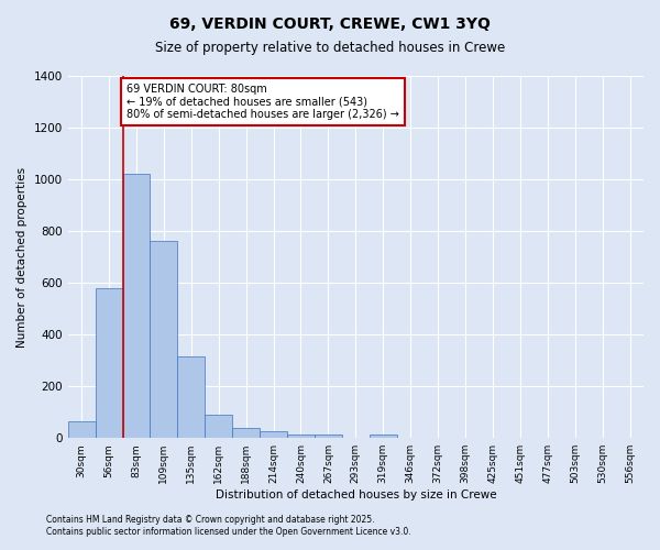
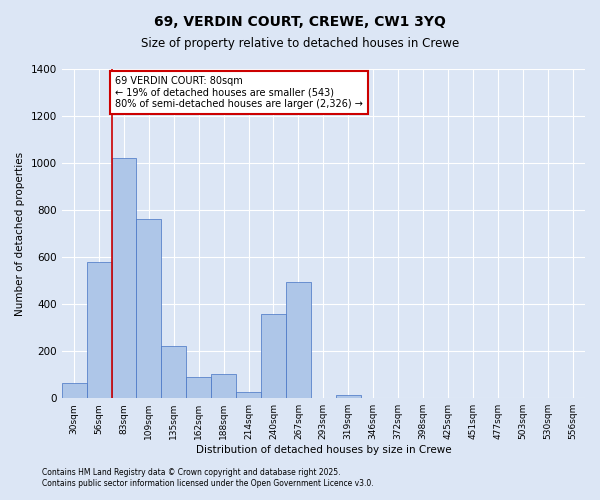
135sqm: 315 -> 220
188sqm: 40 -> 105
240sqm: 15 -> 360
267sqm: 12 -> 495
